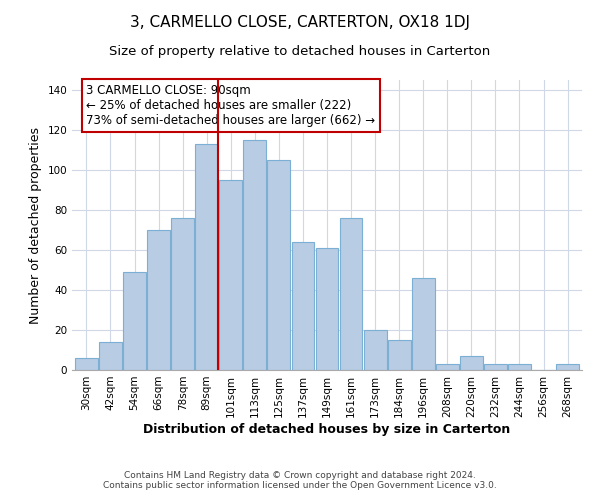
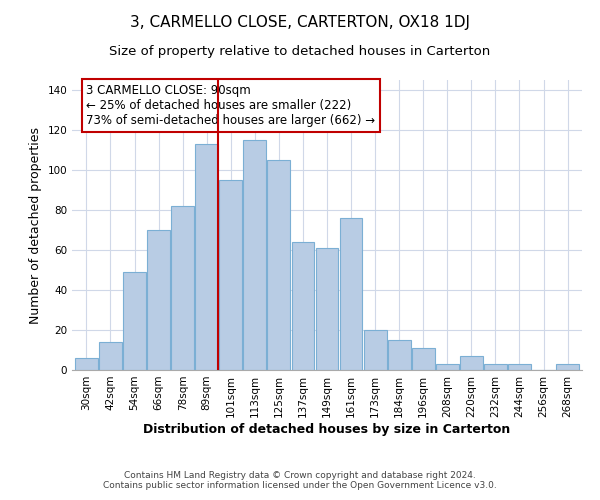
78sqm: 76 -> 82
196sqm: 46 -> 11
